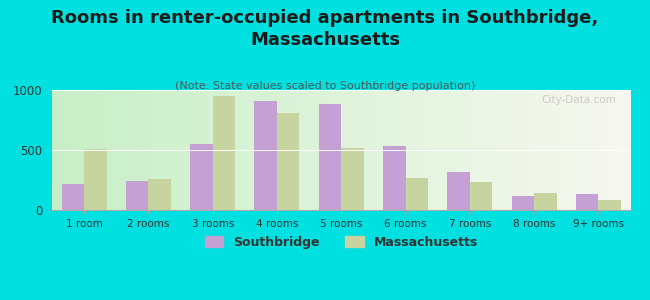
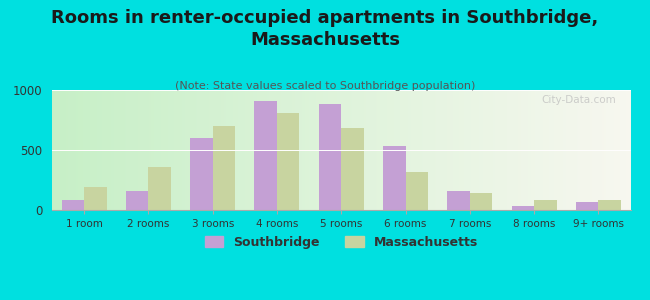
Southbridge/1 room: 220 -> 80
Massachusetts/1 room: 510 -> 200
Southbridge/2 rooms: 240 -> 160
Massachusetts/2 rooms: 260 -> 360
Southbridge/3 rooms: 550 -> 600
Massachusetts/3 rooms: 950 -> 700
Massachusetts/5 rooms: 520 -> 680
Massachusetts/6 rooms: 270 -> 320
Southbridge/7 rooms: 320 -> 160
Massachusetts/7 rooms: 230 -> 140
Southbridge/8 rooms: 120 -> 30
Massachusetts/8 rooms: 140 -> 80
Southbridge/9+ rooms: 130 -> 70
